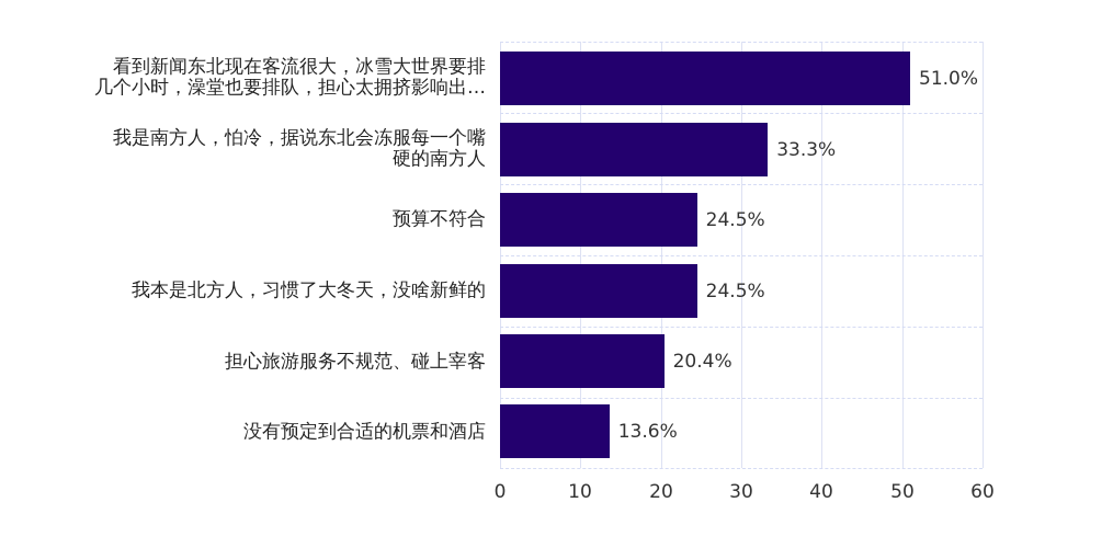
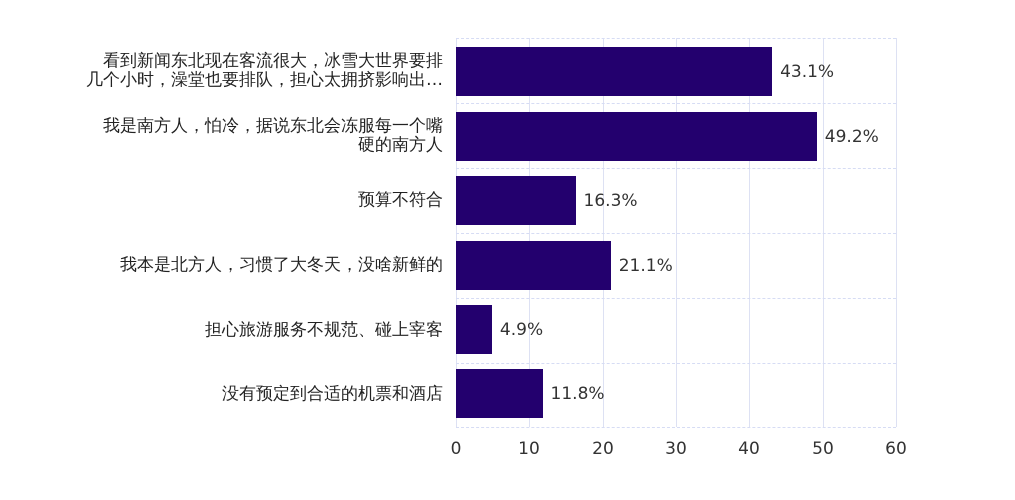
看到新闻东北现在客流很大，冰雪大世界要排几个小时，澡堂也要排队，担心太拥挤影响出…: 51.0% -> 43.1%
我是南方人，怕冷，据说东北会冻服每一个嘴硬的南方人: 33.3% -> 49.2%
预算不符合: 24.5% -> 16.3%
我本是北方人，习惯了大冬天，没啥新鲜的: 24.5% -> 21.1%
担心旅游服务不规范、碰上宰客: 20.4% -> 4.9%
没有预定到合适的机票和酒店: 13.6% -> 11.8%
